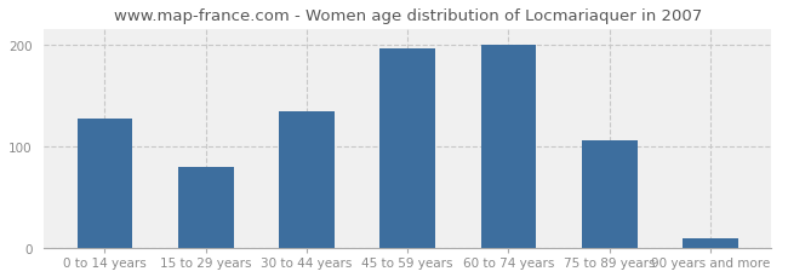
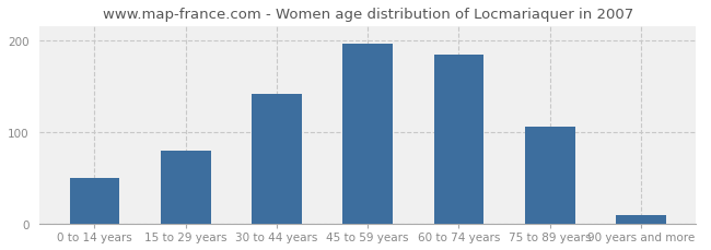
0 to 14 years: 127 -> 50
30 to 44 years: 135 -> 142
60 to 74 years: 200 -> 184
